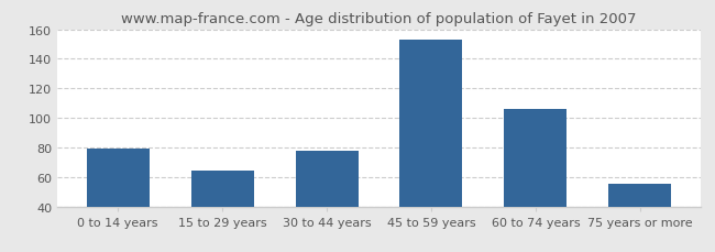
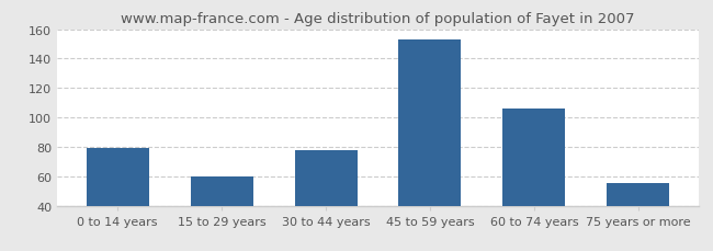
15 to 29 years: 64 -> 60
